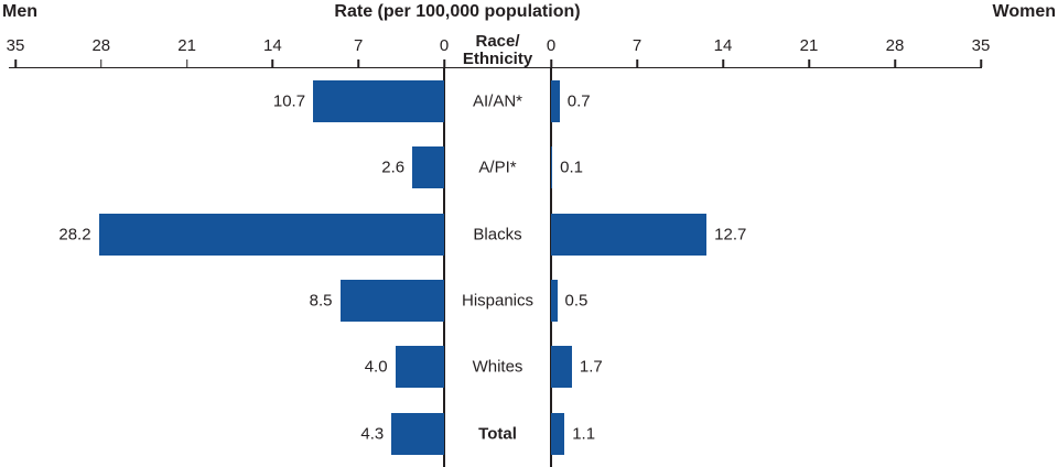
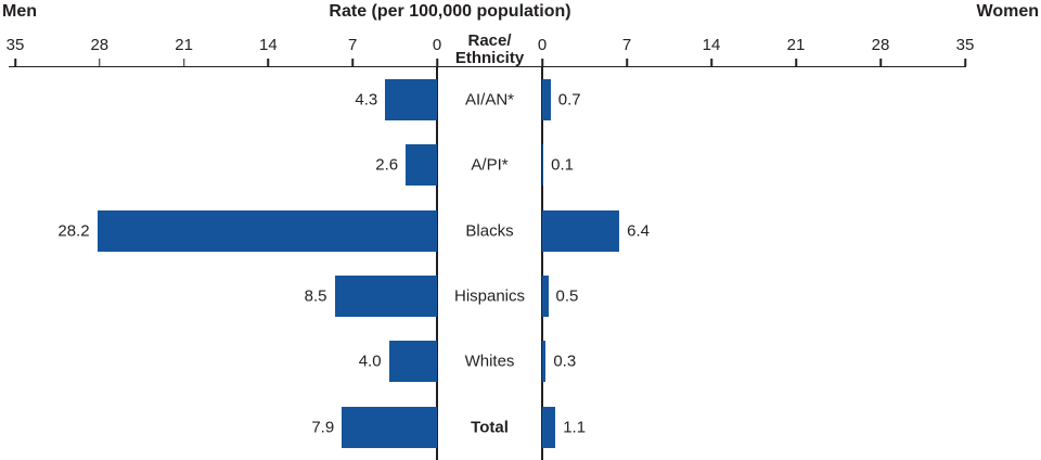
Men/AI/AN*: 10.7 -> 4.3
Women/Blacks: 12.7 -> 6.4
Women/Whites: 1.7 -> 0.3
Men/Total: 4.3 -> 7.9
